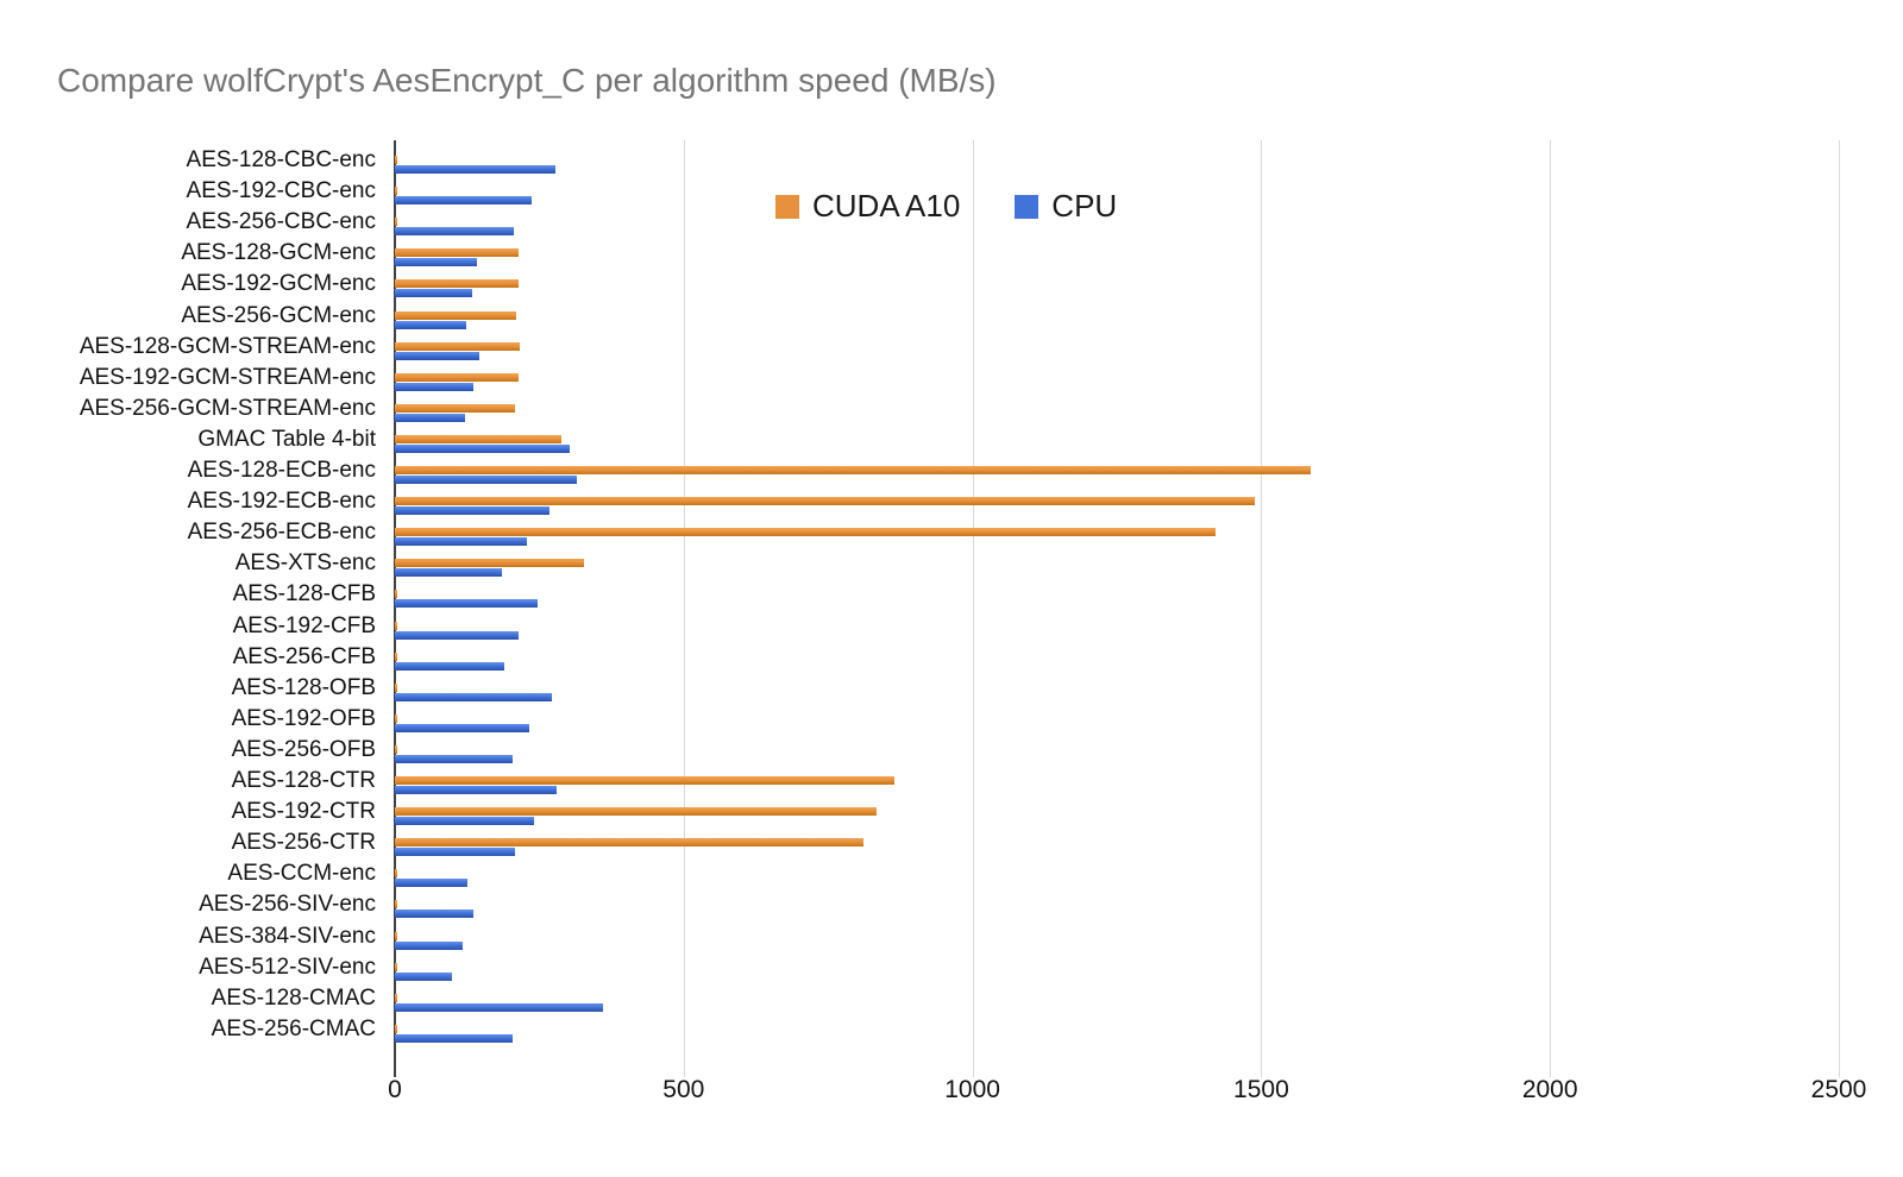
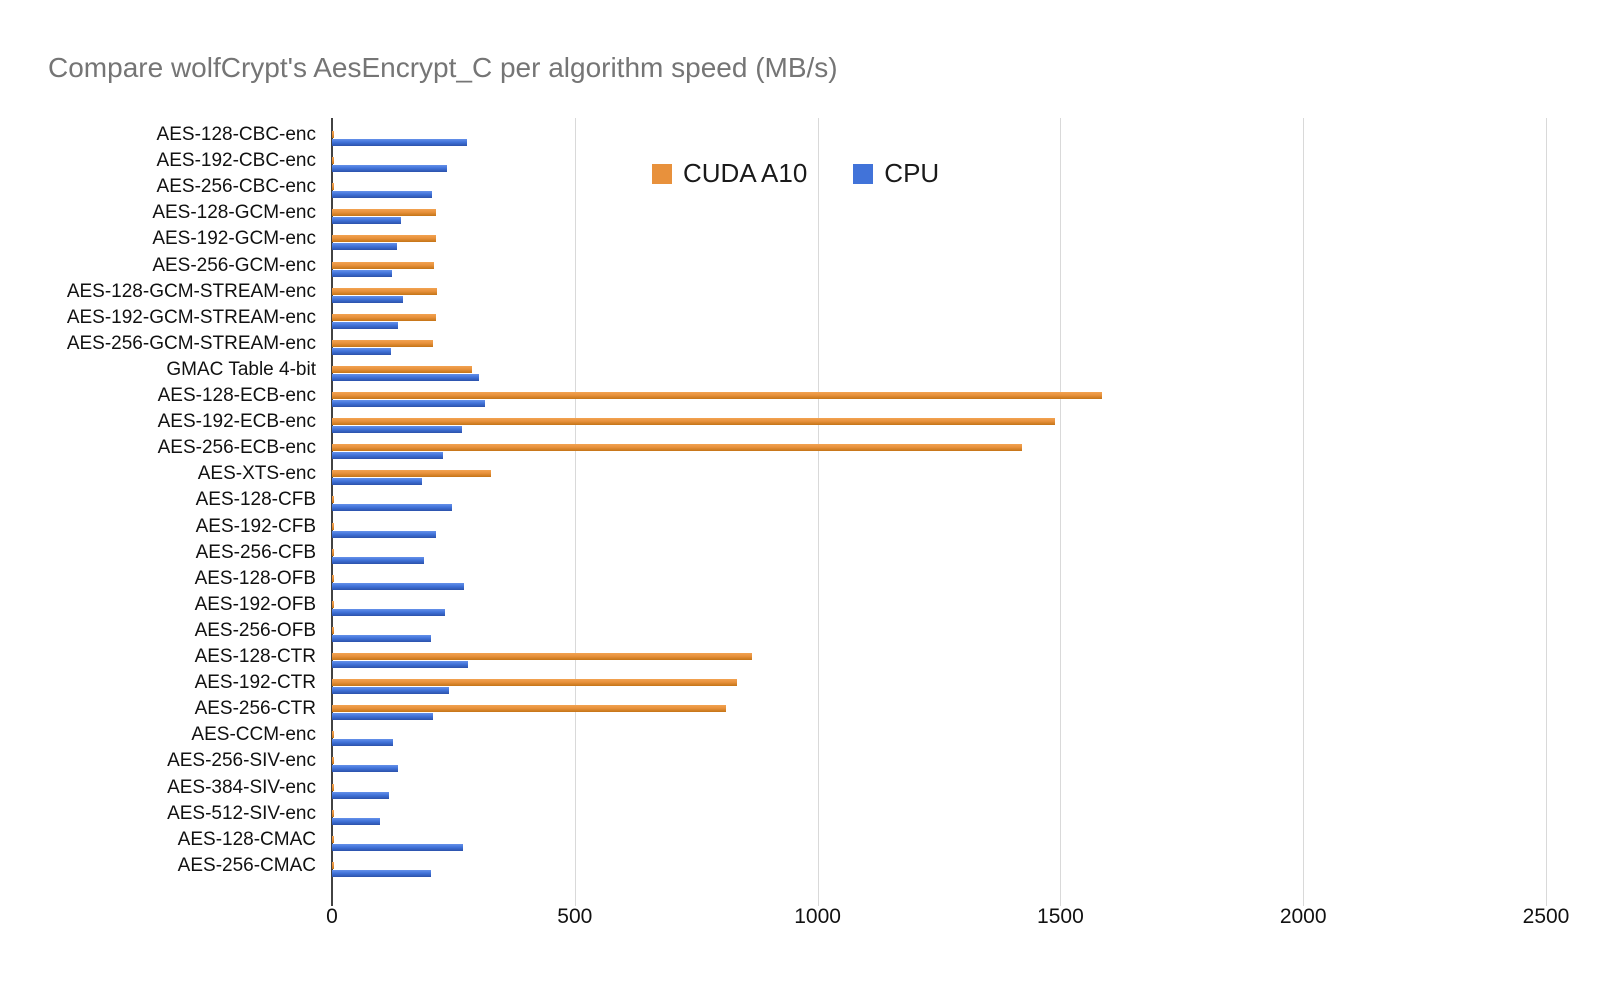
CPU/AES-128-CMAC: 360 -> 270
